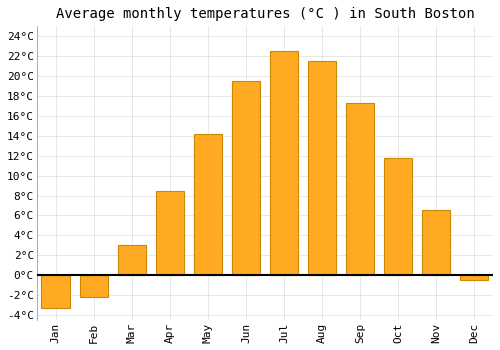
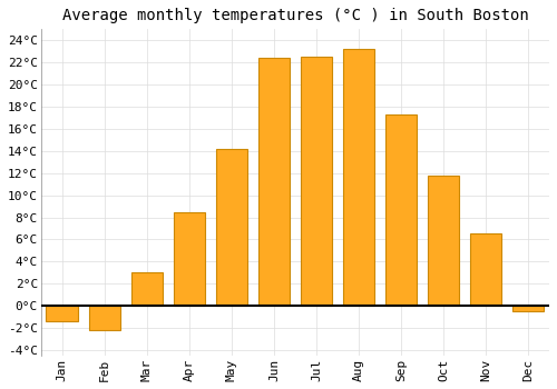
Jan: -3.3°C -> -1.4°C
Jun: 19.5°C -> 22.4°C
Aug: 21.5°C -> 23.2°C
